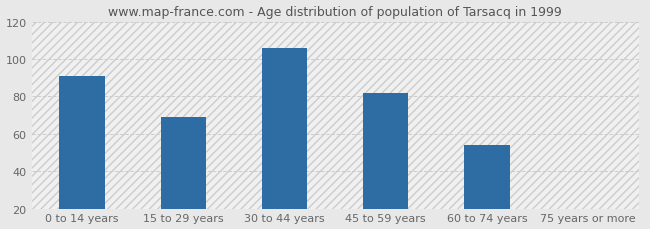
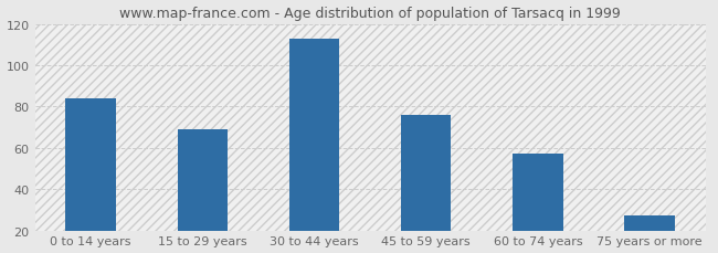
0 to 14 years: 91 -> 84
30 to 44 years: 106 -> 113
45 to 59 years: 82 -> 76
60 to 74 years: 54 -> 57
75 years or more: 20 -> 27
